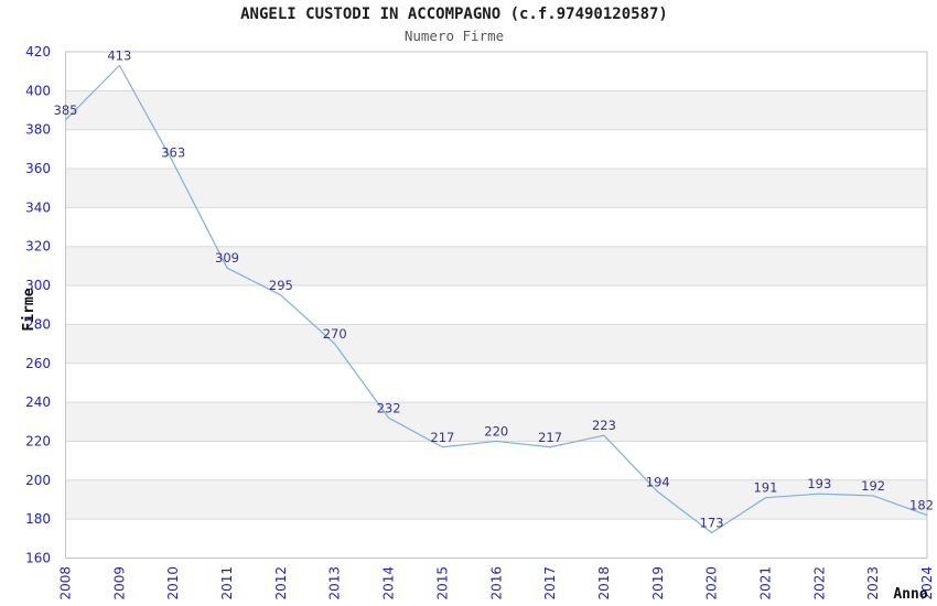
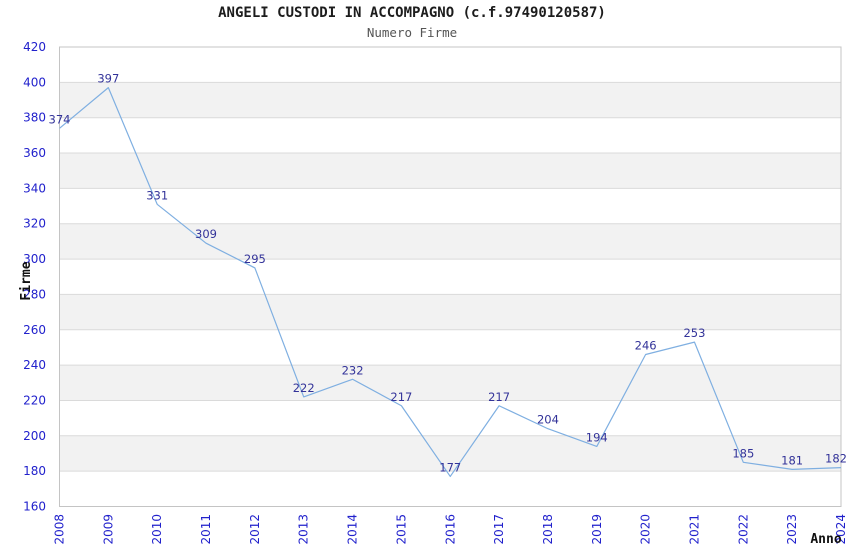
2008: 385 -> 374
2009: 413 -> 397
2010: 363 -> 331
2013: 270 -> 222
2016: 220 -> 177
2018: 223 -> 204
2020: 173 -> 246
2021: 191 -> 253
2022: 193 -> 185
2023: 192 -> 181
